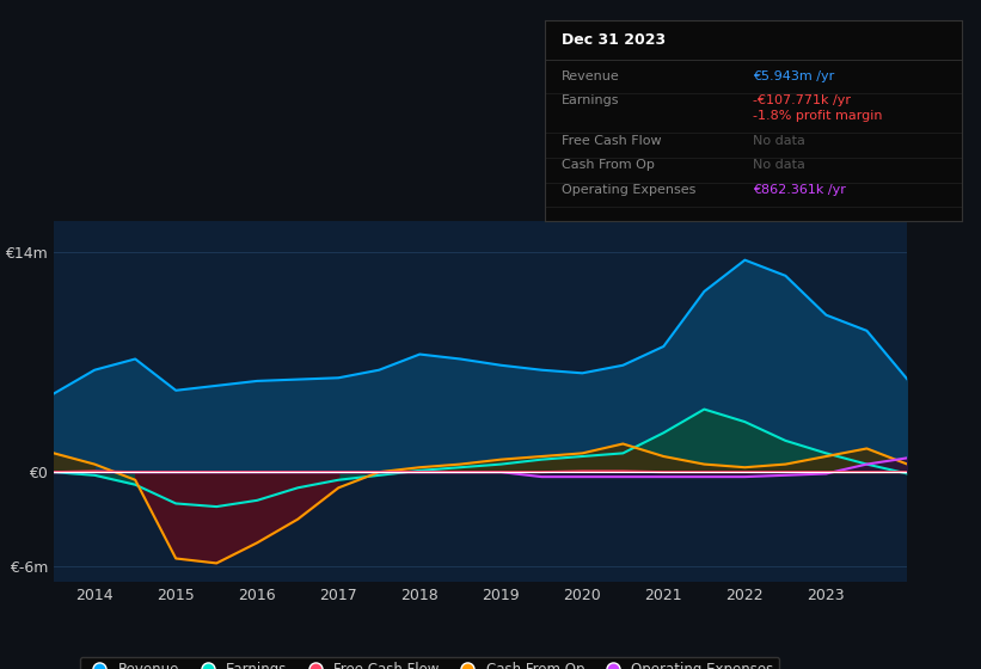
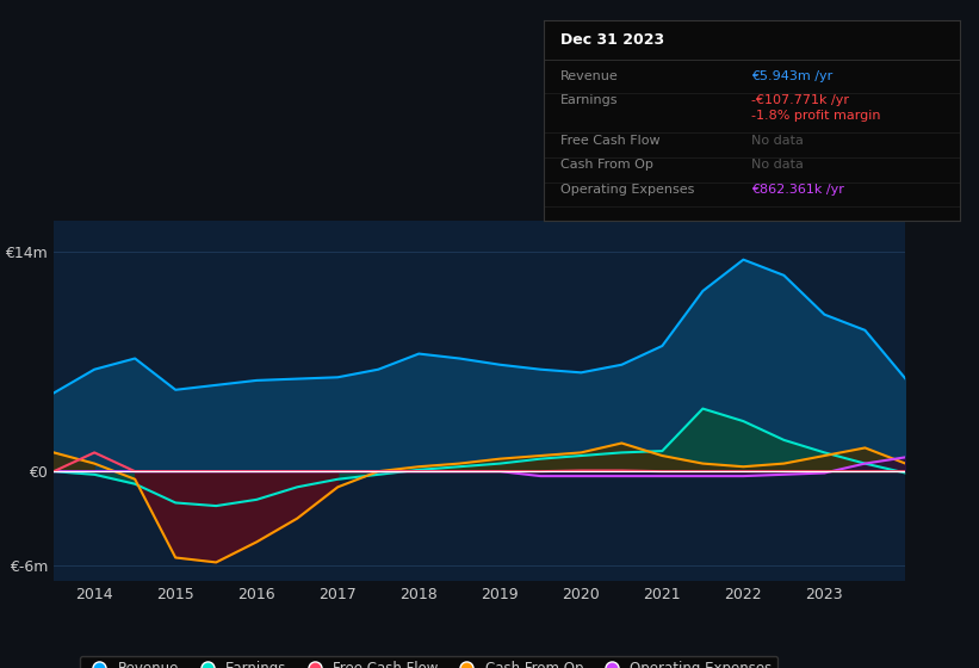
Free Cash Flow/2014: €0.1m -> €1.2m
Earnings/2021: €2.5m -> €1.3m
